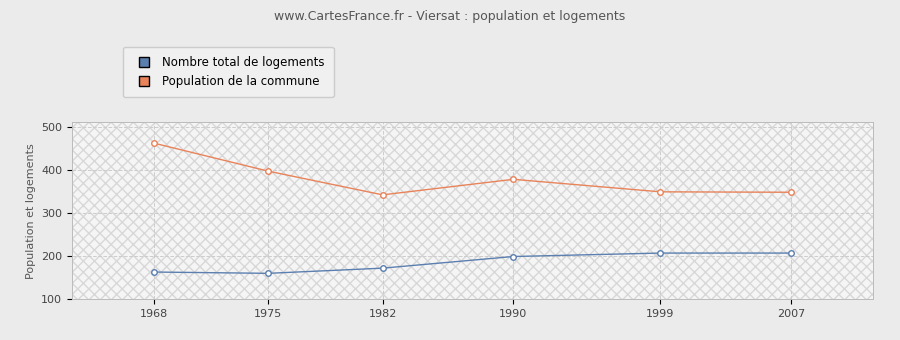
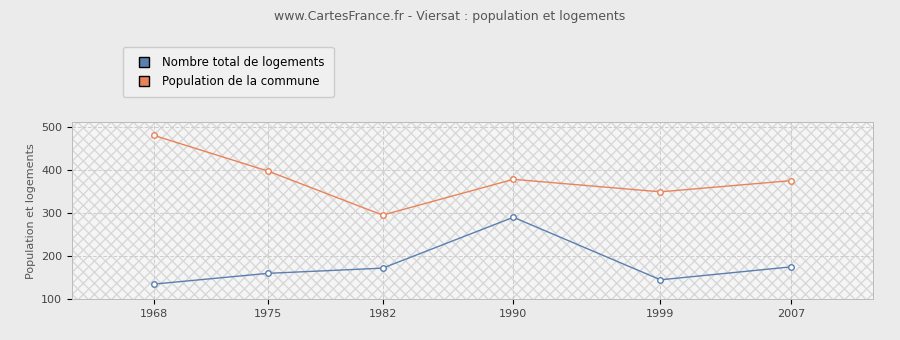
Nombre total de logements/1968: 163 -> 135
Population de la commune/1968: 462 -> 480
Population de la commune/1982: 342 -> 295
Nombre total de logements/1990: 199 -> 290
Nombre total de logements/1999: 207 -> 145
Nombre total de logements/2007: 207 -> 175
Population de la commune/2007: 348 -> 375
